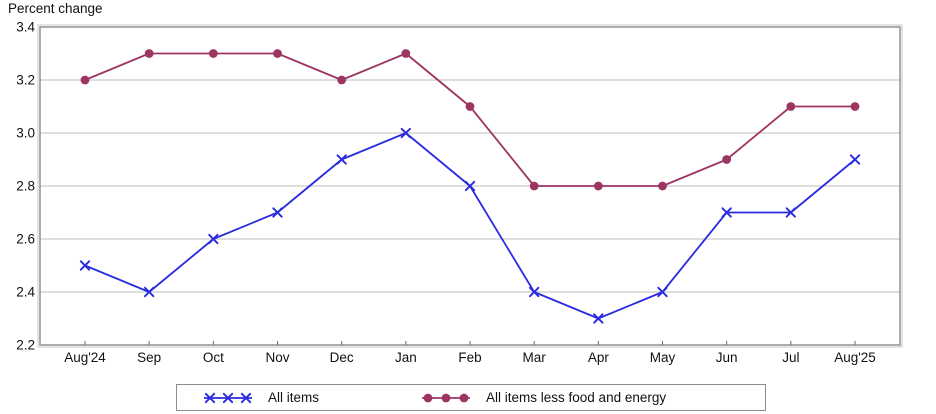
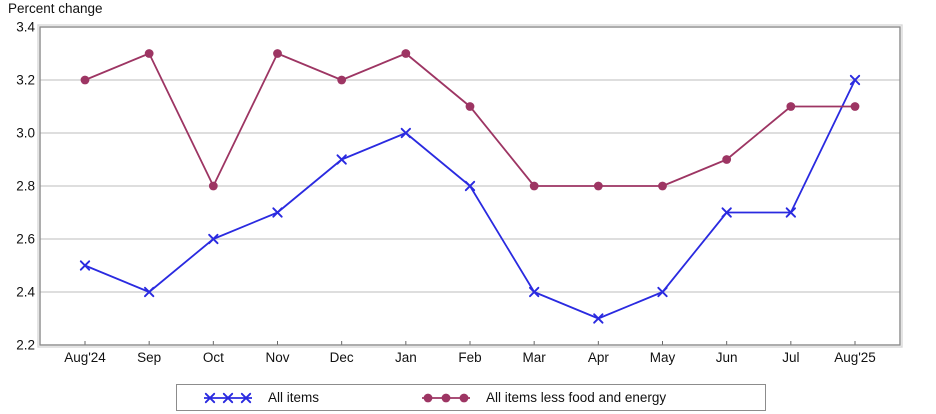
All items less food and energy/Oct: 3.3 -> 2.8
All items/Aug'25: 2.9 -> 3.2
